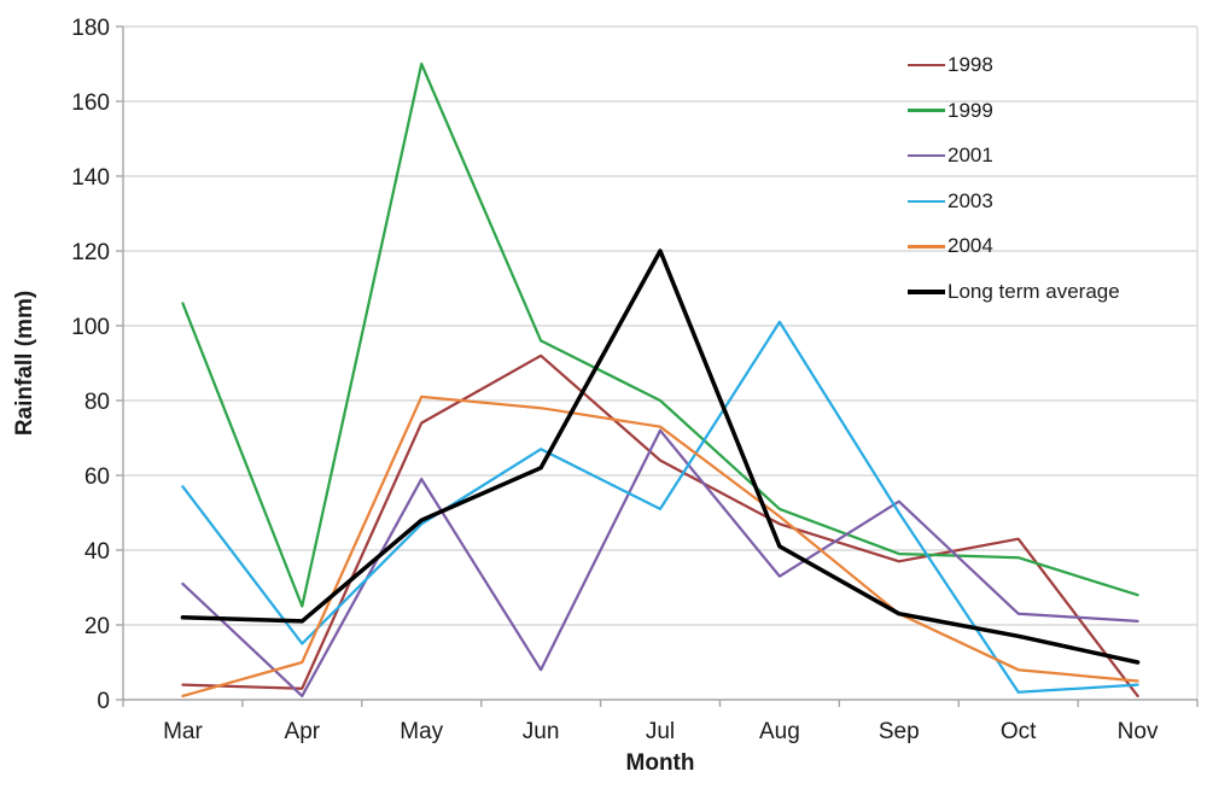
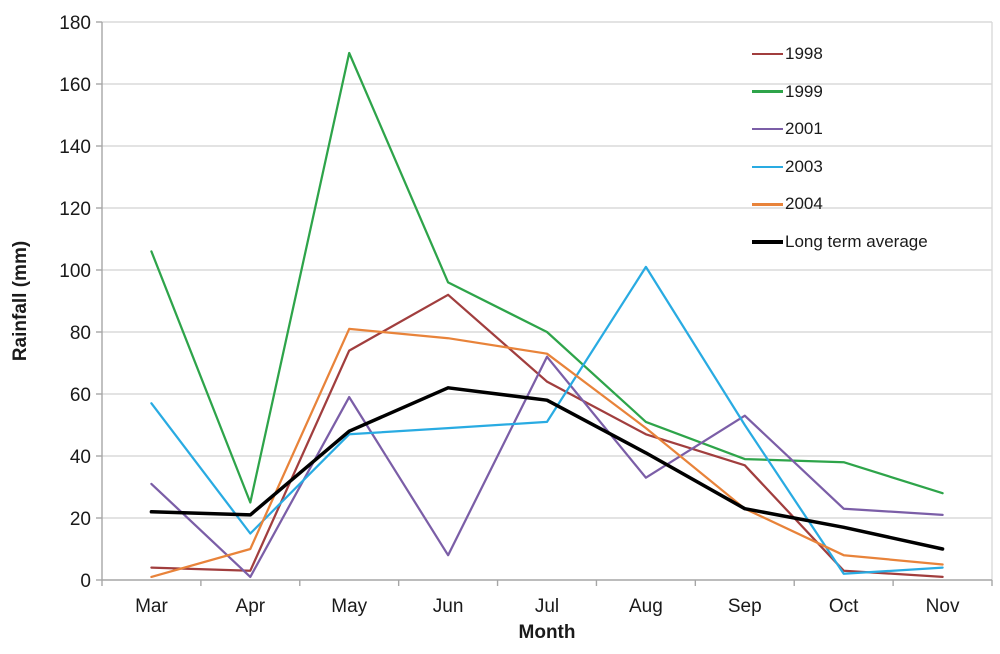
2003/Jun: 67 -> 49
Long term average/Jul: 120 -> 58
1998/Oct: 43 -> 3
